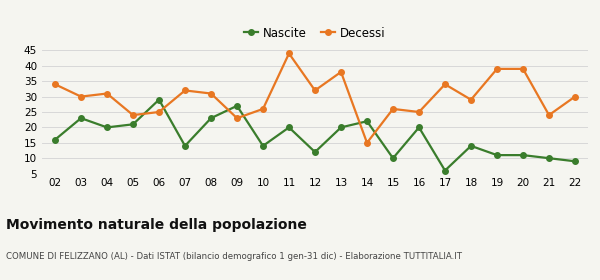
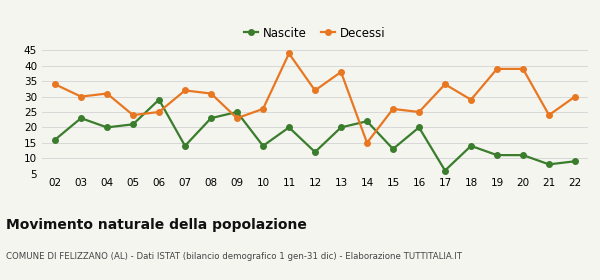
Nascite/09: 27 -> 25
Nascite/15: 10 -> 13
Nascite/21: 10 -> 8
